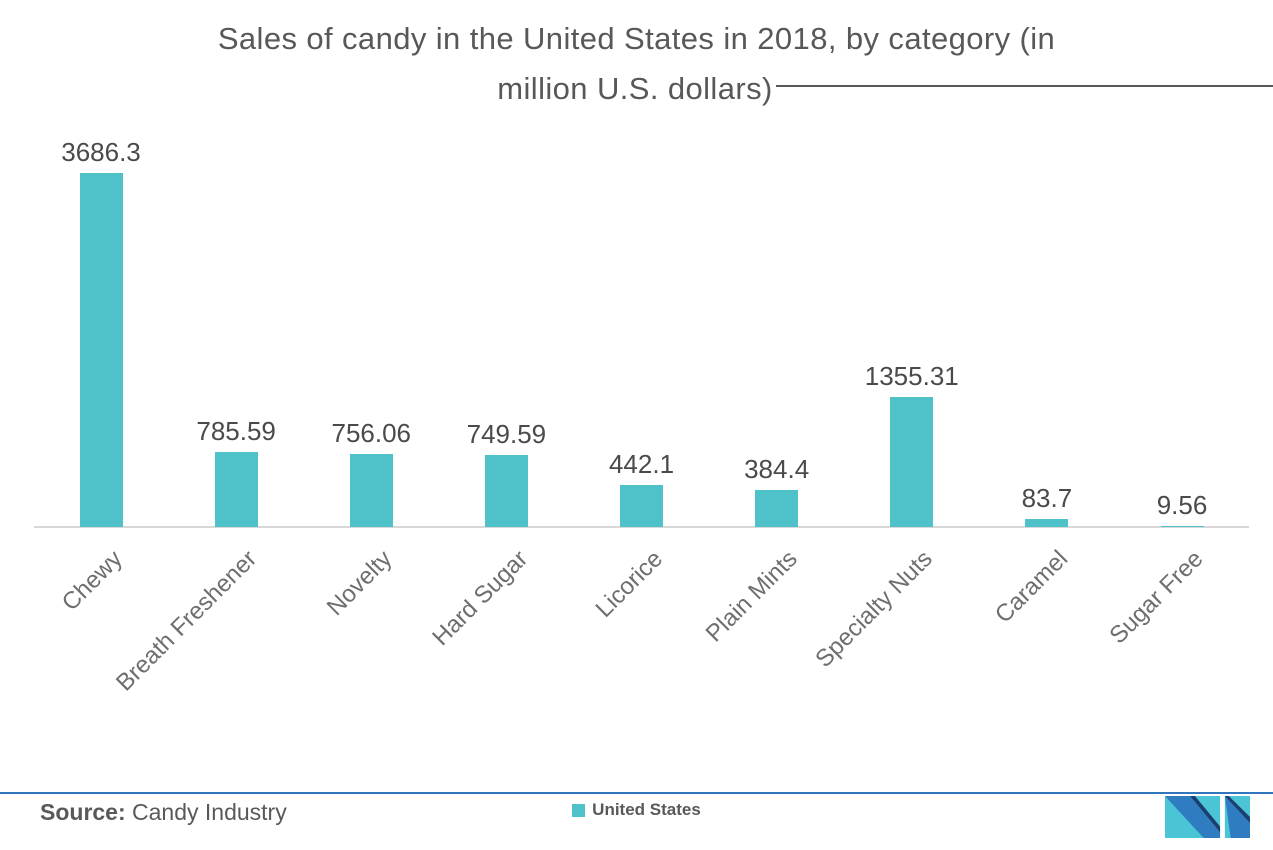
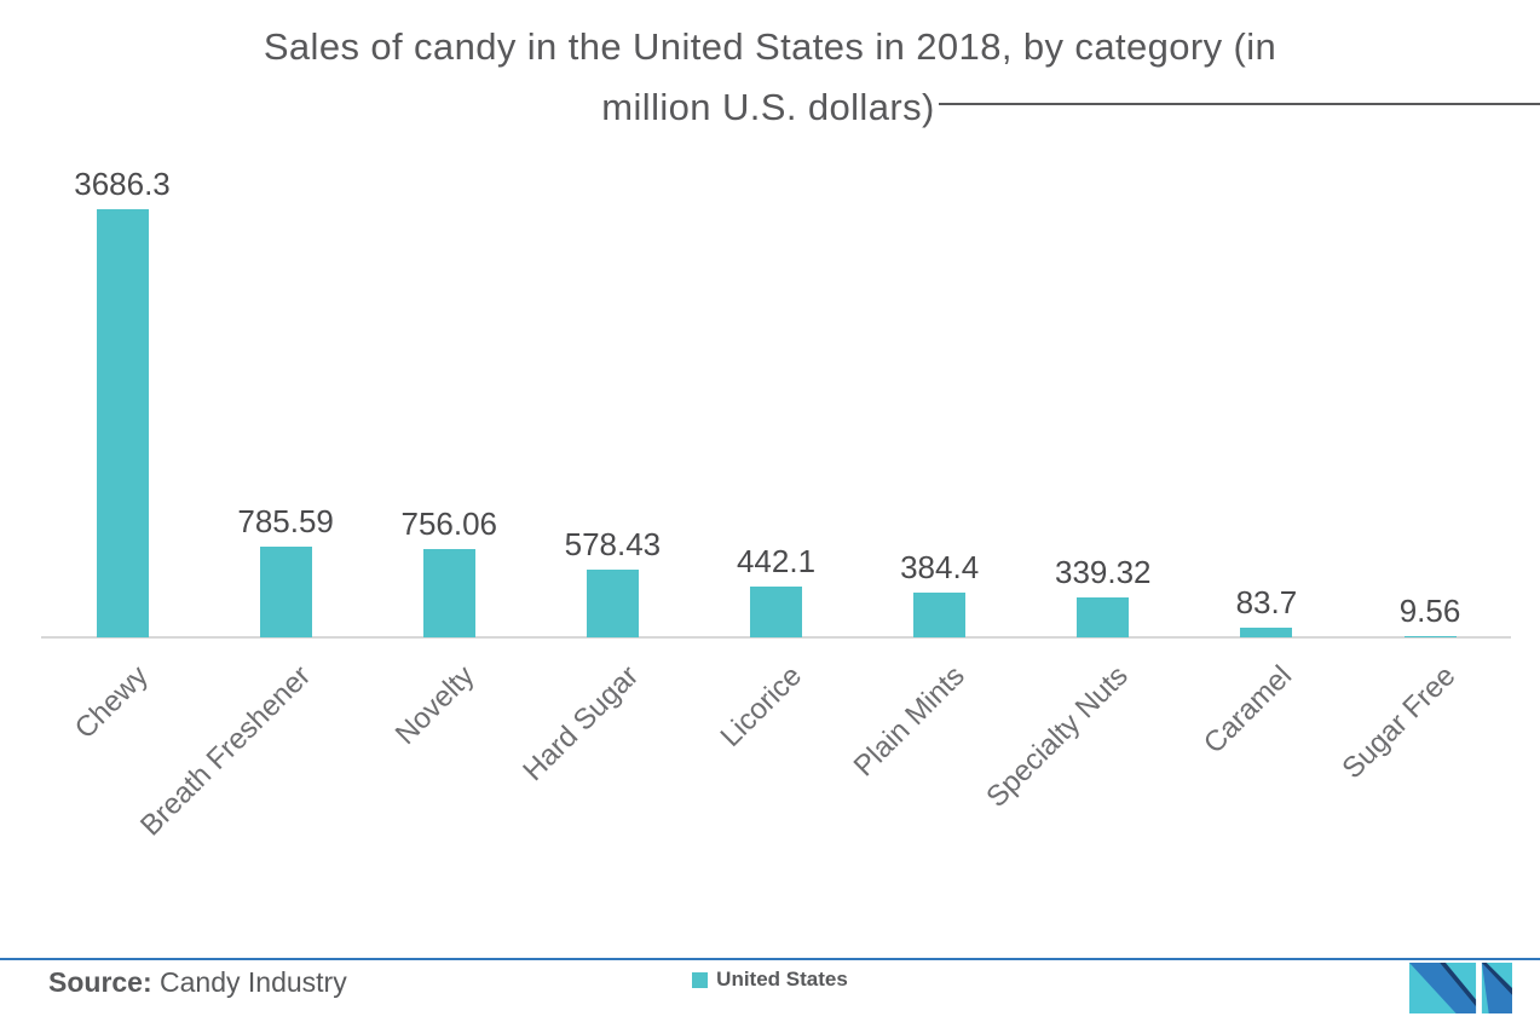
Hard Sugar: 749.59 -> 578.43
Specialty Nuts: 1355.31 -> 339.32
